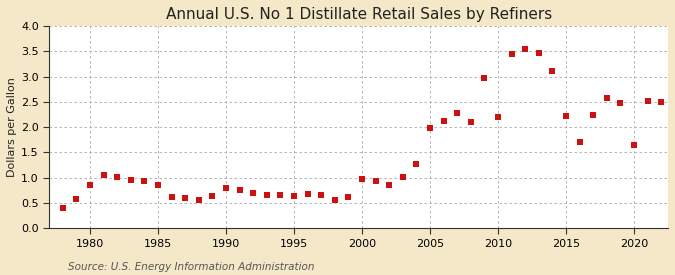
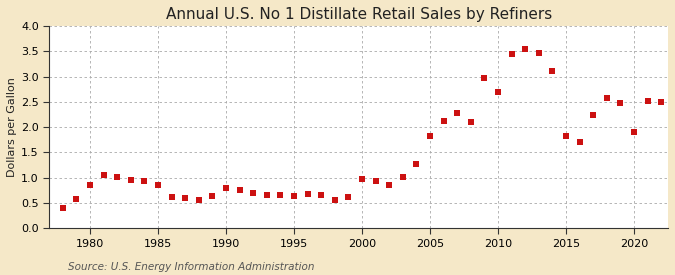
2005: 1.98 -> 1.82
2010: 2.20 -> 2.70
2015: 2.22 -> 1.83
2020: 1.64 -> 1.90
